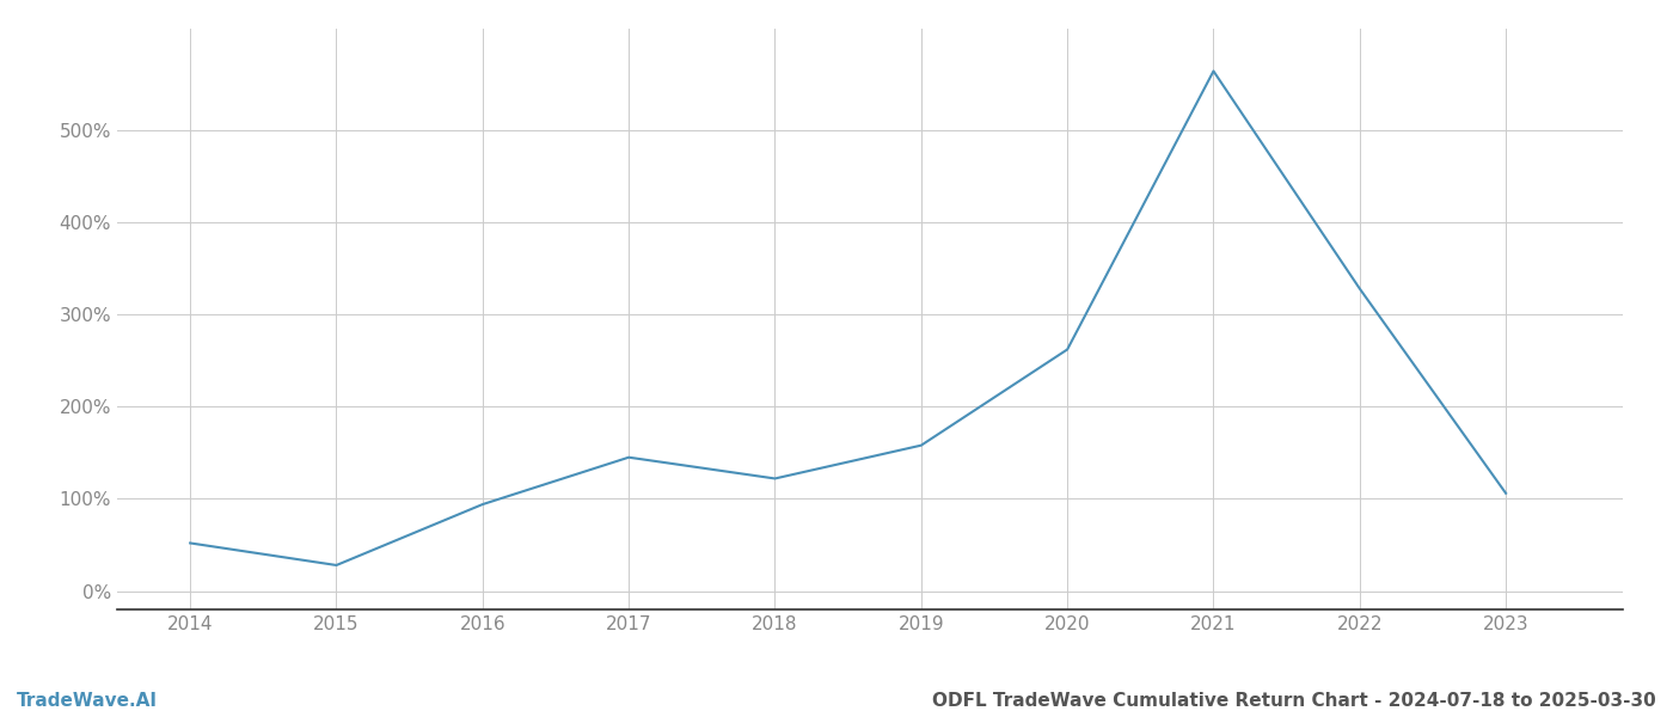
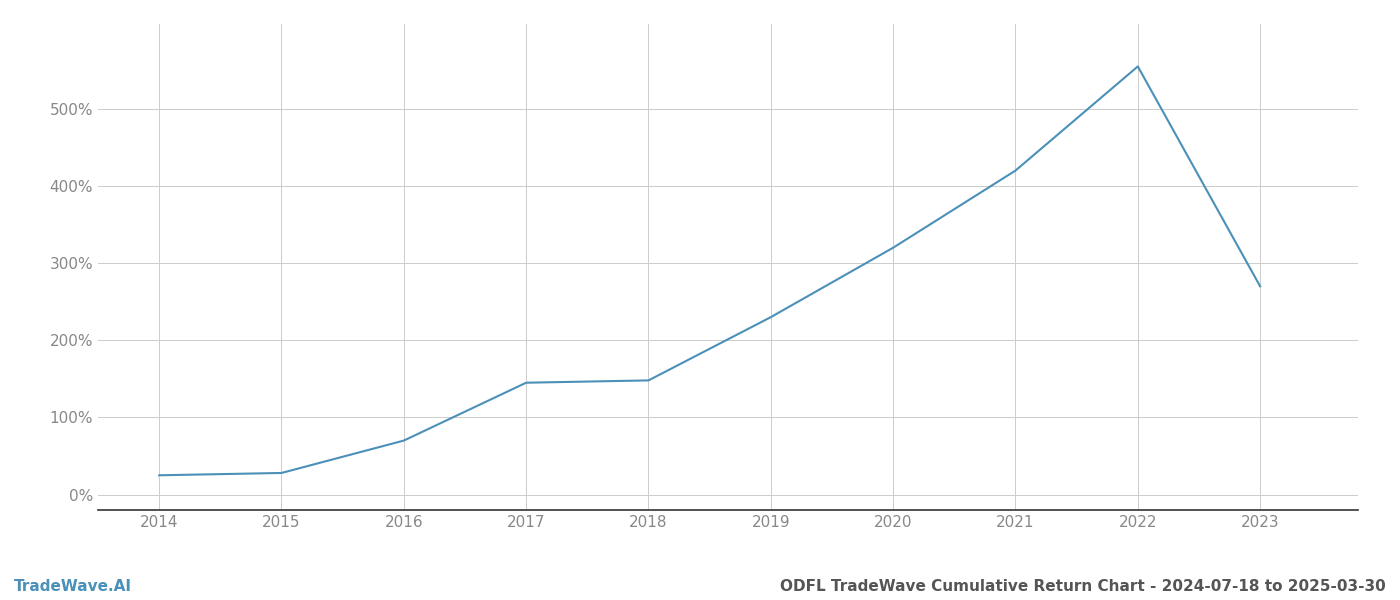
2014: 52% -> 25%
2016: 94% -> 70%
2018: 122% -> 148%
2019: 158% -> 230%
2020: 262% -> 320%
2021: 564% -> 420%
2022: 328% -> 555%
2023: 106% -> 270%
